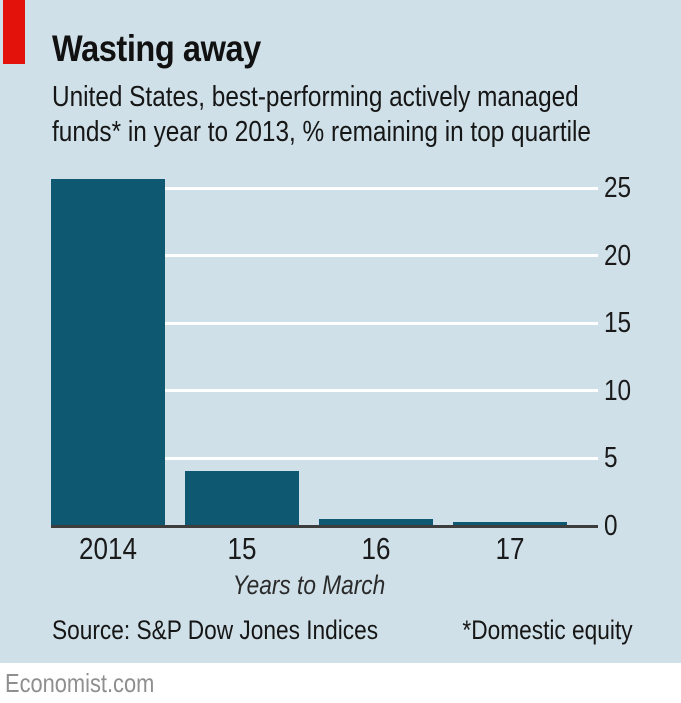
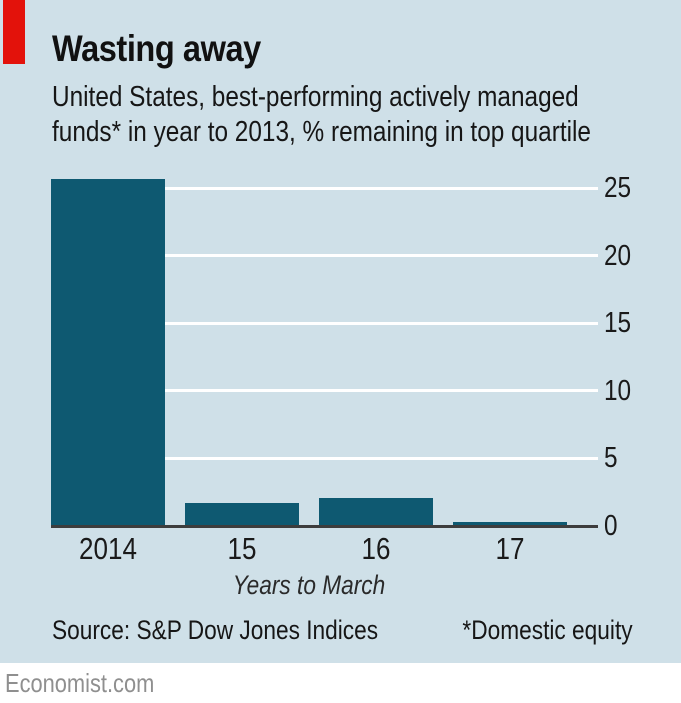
15: 4.1 -> 1.7
16: 0.5 -> 2.1
